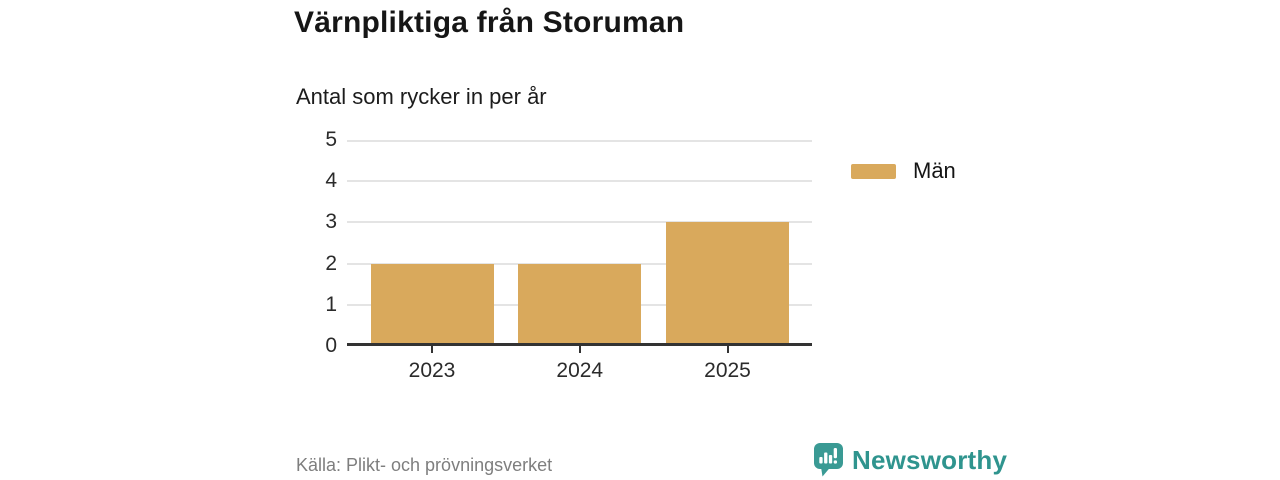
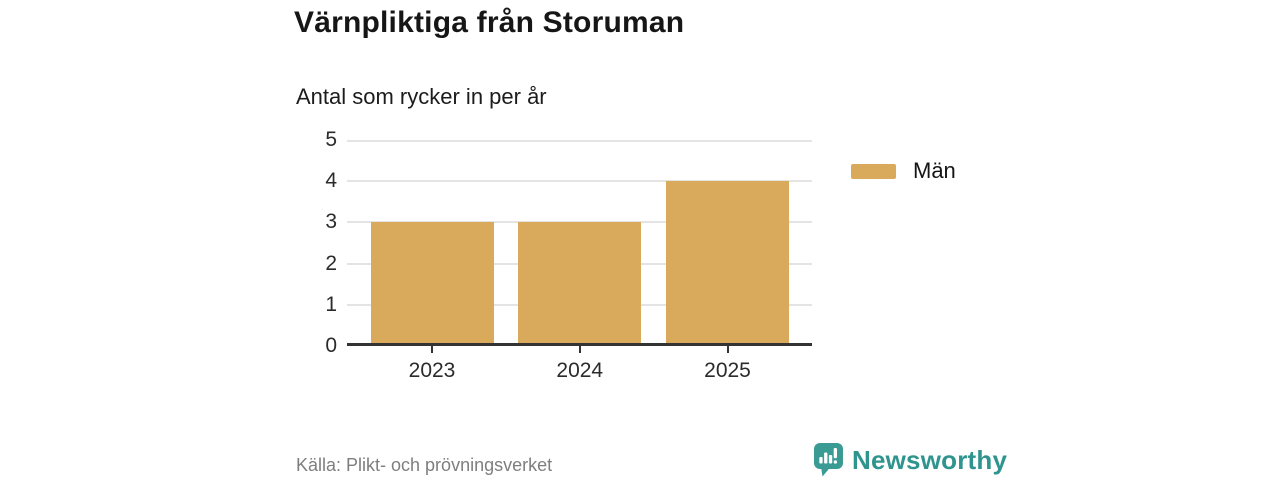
2023: 2 -> 3
2024: 2 -> 3
2025: 3 -> 4
